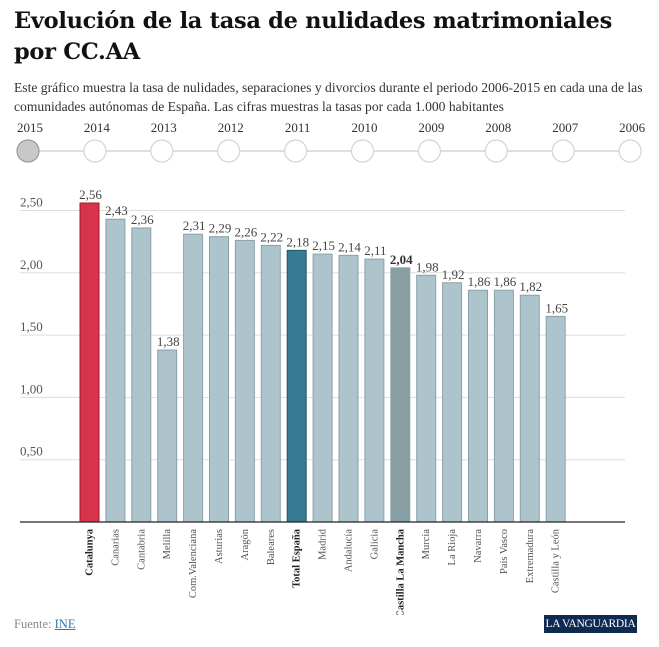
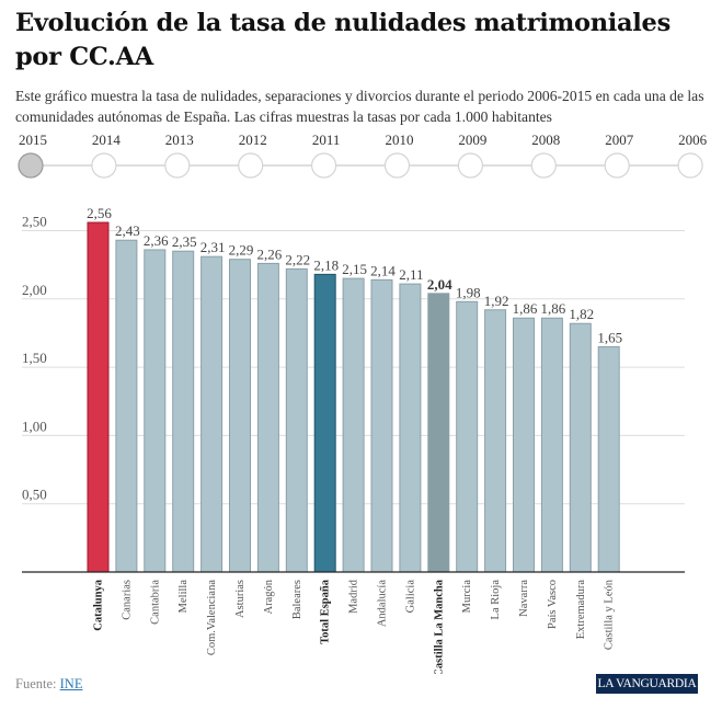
Melilla: 1,38 -> 2,35
